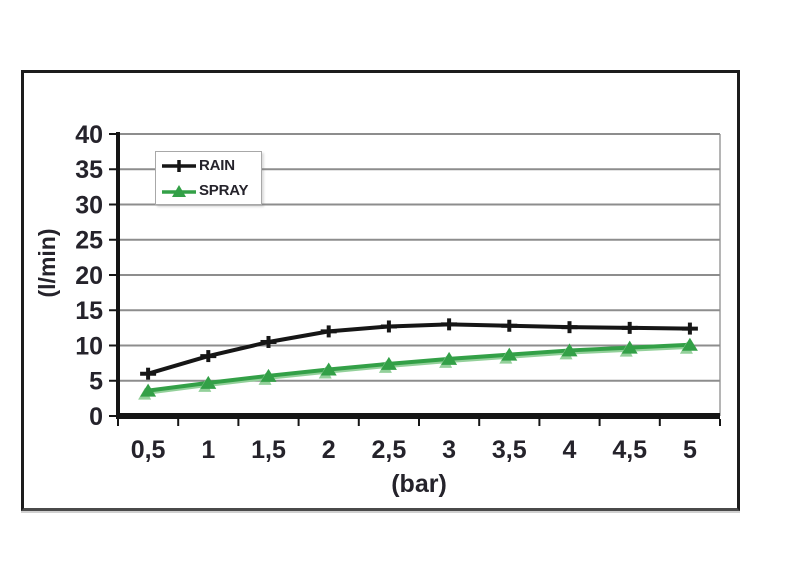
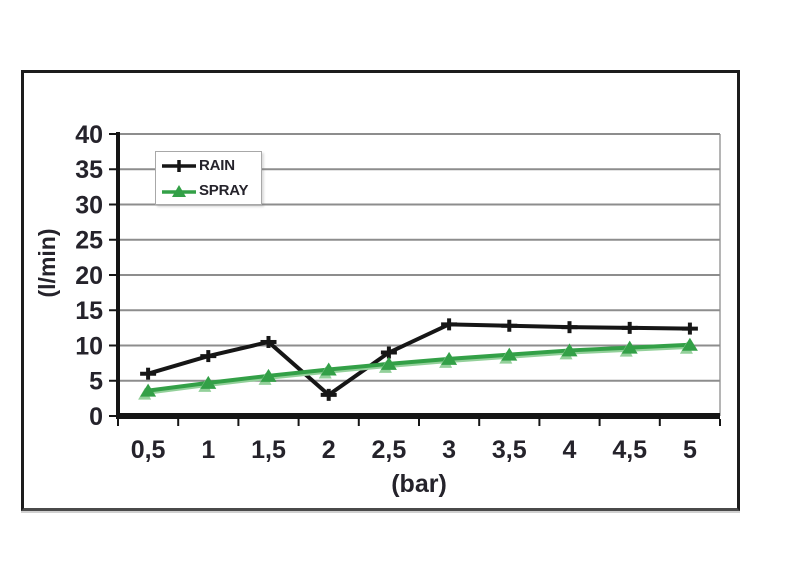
RAIN/2: 12 -> 3
RAIN/2,5: 13 -> 9
